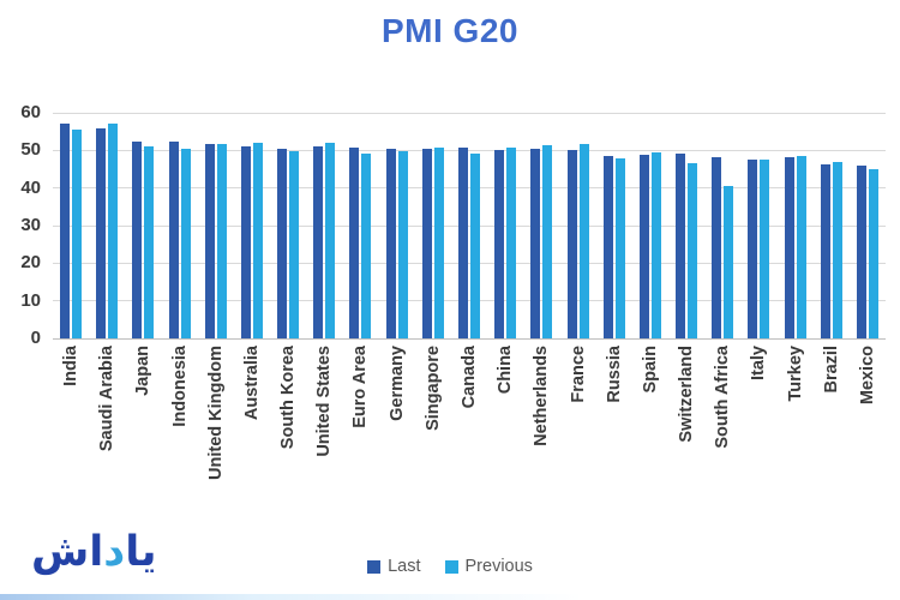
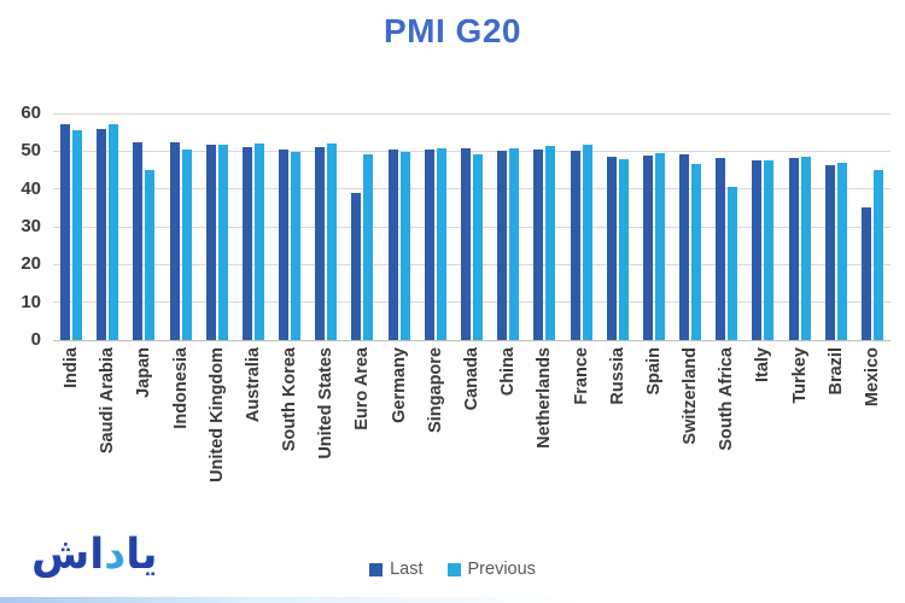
Previous/Japan: 51 -> 45
Last/Euro Area: 51 -> 39
Last/Mexico: 46 -> 35
